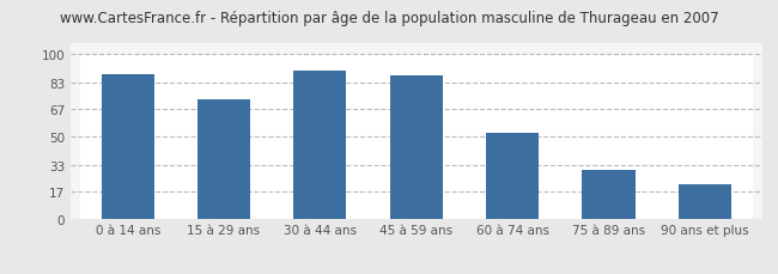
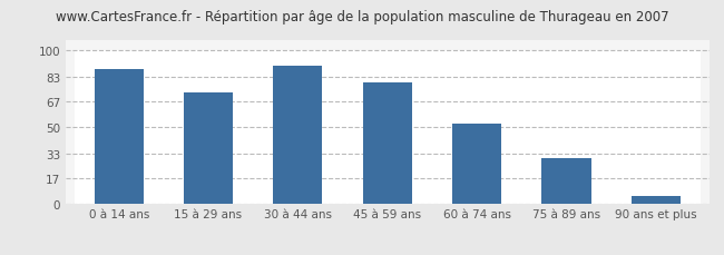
45 à 59 ans: 87 -> 79
90 ans et plus: 21 -> 5
